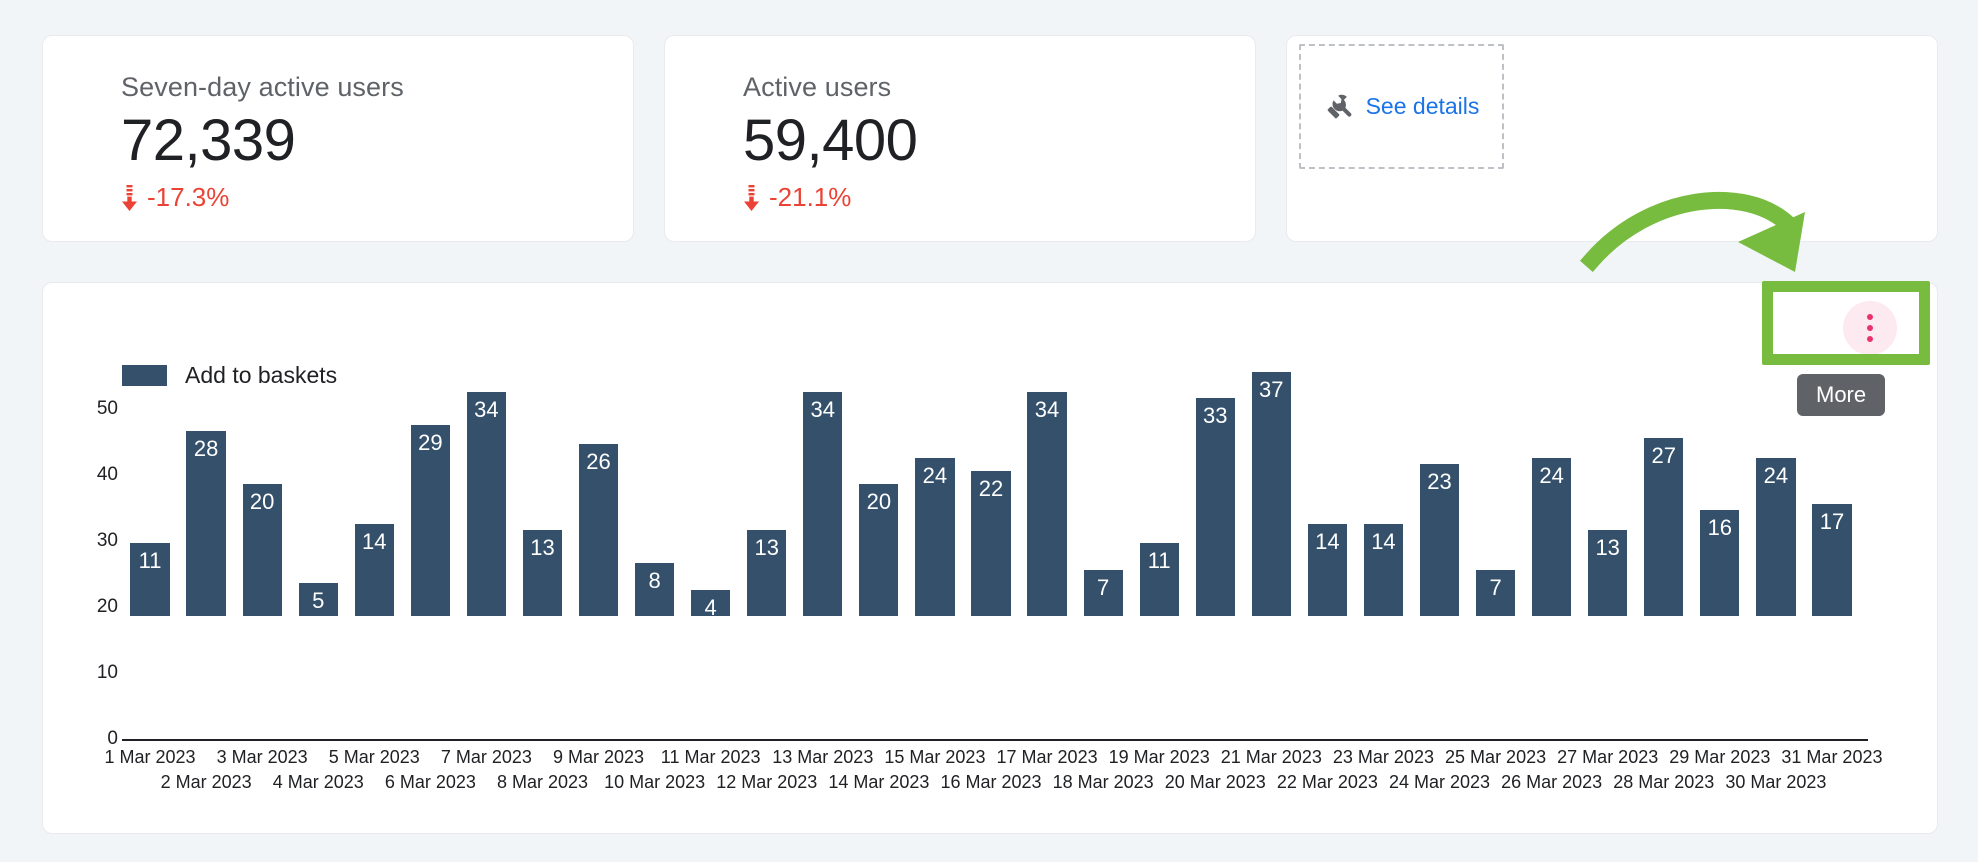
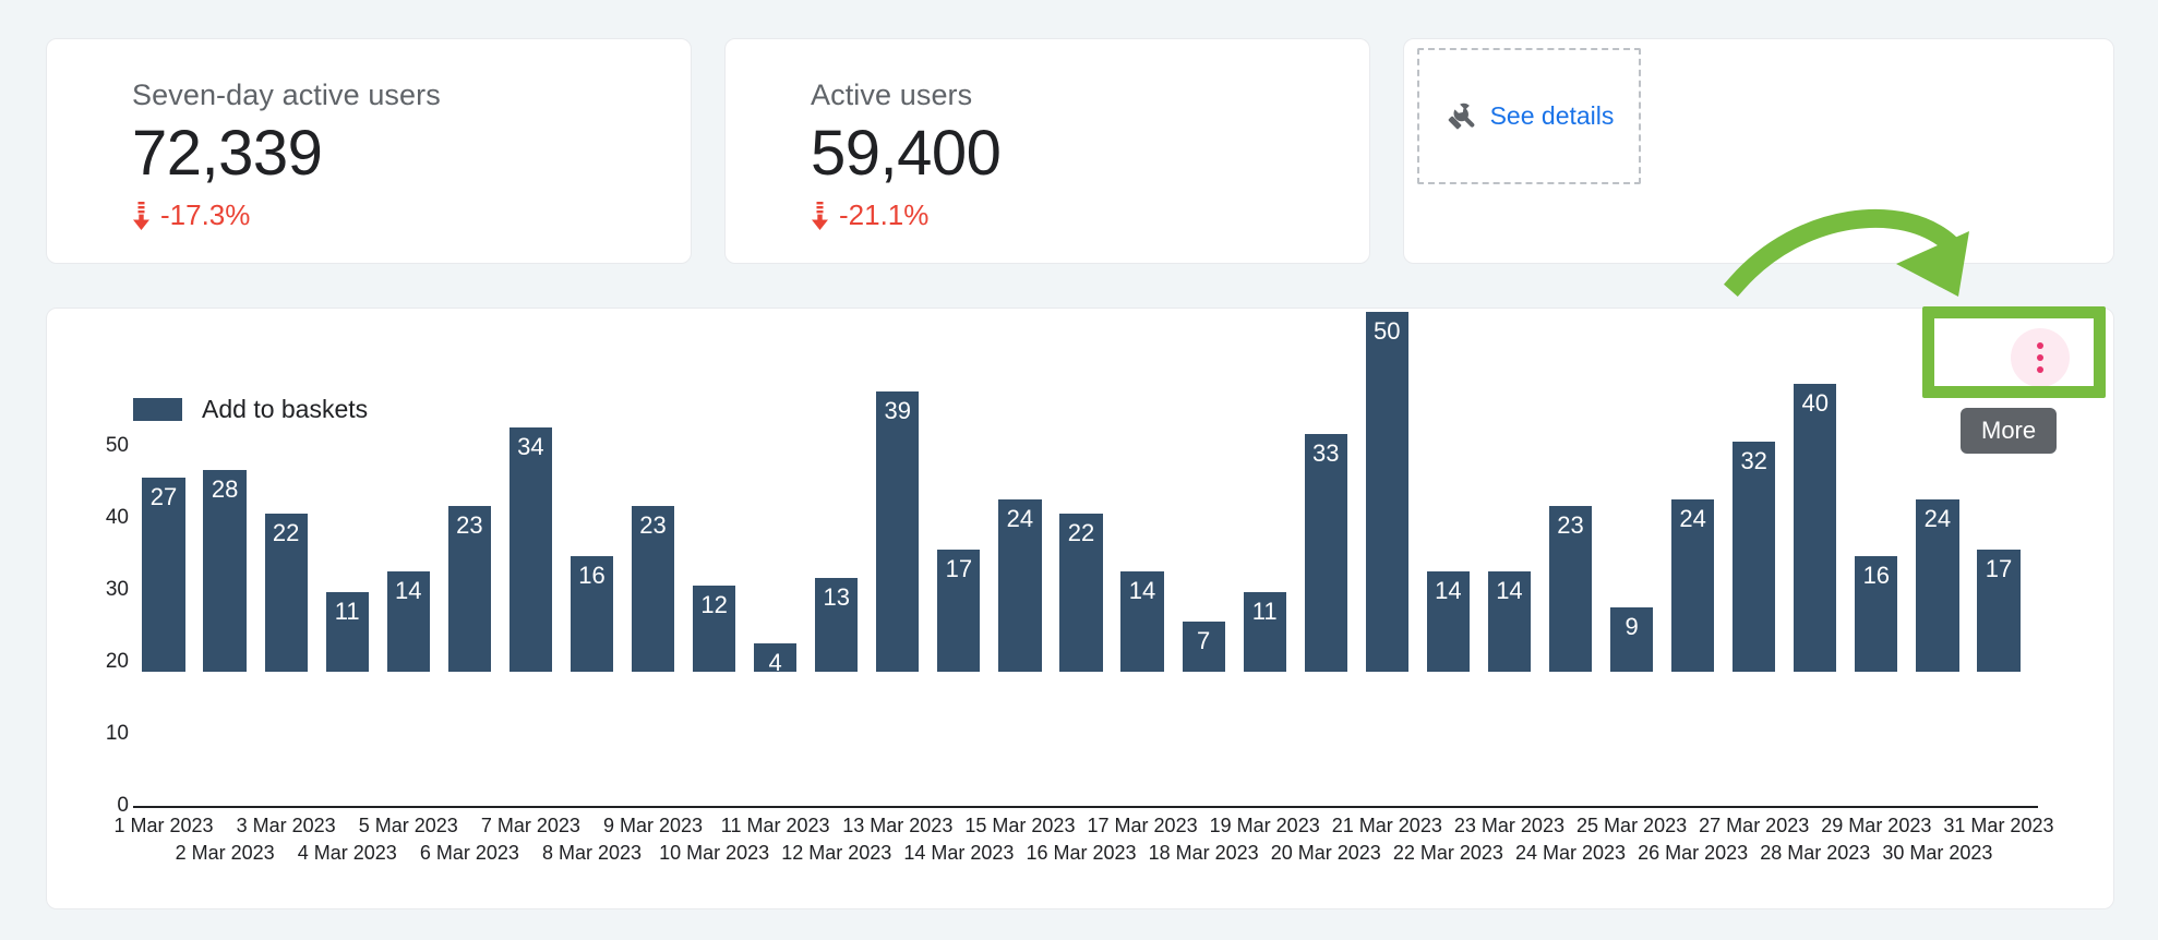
1 Mar 2023: 11 -> 27
3 Mar 2023: 20 -> 22
4 Mar 2023: 5 -> 11
6 Mar 2023: 29 -> 23
8 Mar 2023: 13 -> 16
9 Mar 2023: 26 -> 23
10 Mar 2023: 8 -> 12
13 Mar 2023: 34 -> 39
14 Mar 2023: 20 -> 17
17 Mar 2023: 34 -> 14
21 Mar 2023: 37 -> 50
25 Mar 2023: 7 -> 9
27 Mar 2023: 13 -> 32
28 Mar 2023: 27 -> 40
